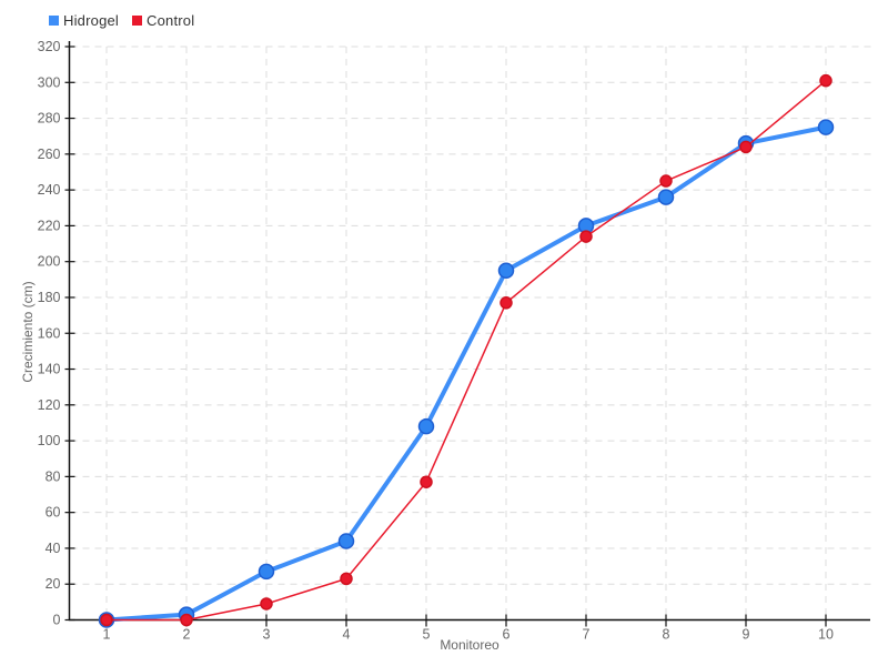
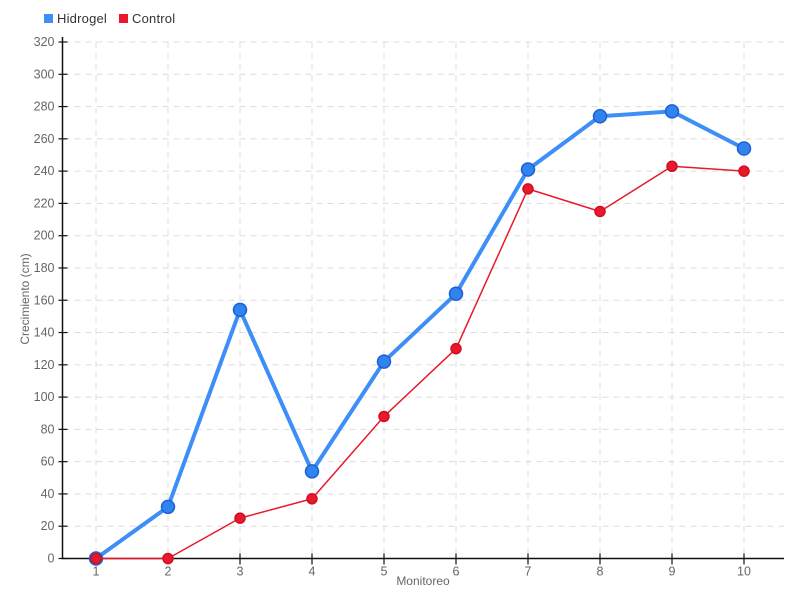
Hidrogel/2: 3 -> 32
Hidrogel/3: 27 -> 154
Control/3: 9 -> 25
Hidrogel/4: 44 -> 54
Control/4: 23 -> 37
Hidrogel/5: 108 -> 122
Control/5: 77 -> 88
Hidrogel/6: 195 -> 164
Control/6: 177 -> 130
Hidrogel/7: 220 -> 241
Control/7: 214 -> 229
Hidrogel/8: 236 -> 274
Control/8: 245 -> 215
Hidrogel/9: 266 -> 277
Control/9: 264 -> 243
Hidrogel/10: 275 -> 254
Control/10: 301 -> 240
